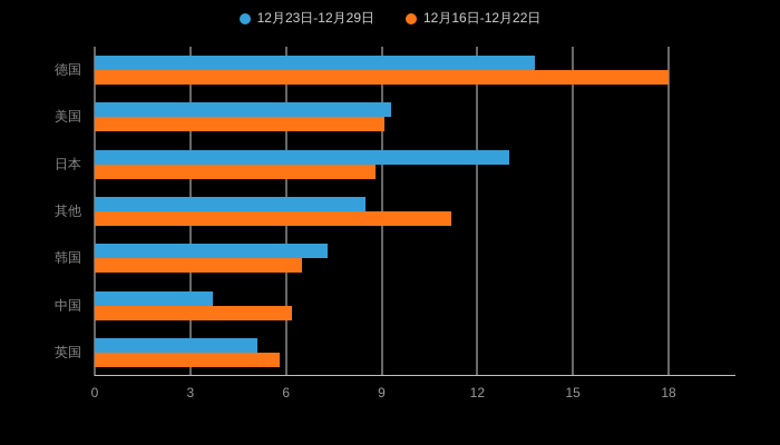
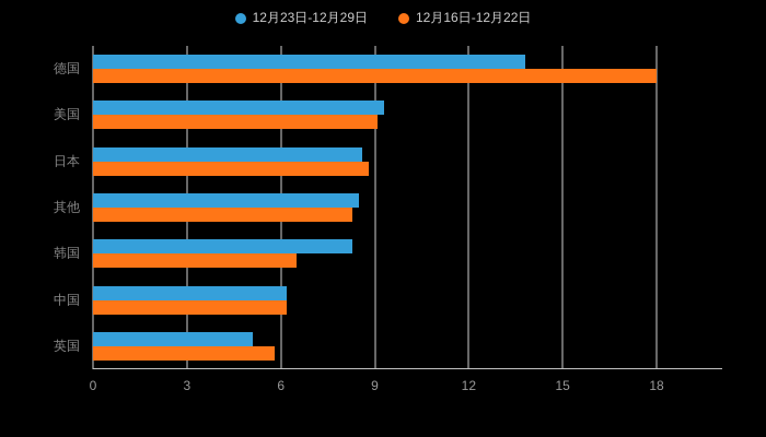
12月23日-12月29日/日本: 13.0 -> 8.6
12月16日-12月22日/其他: 11.2 -> 8.3
12月23日-12月29日/韩国: 7.3 -> 8.3
12月23日-12月29日/中国: 3.7 -> 6.2
